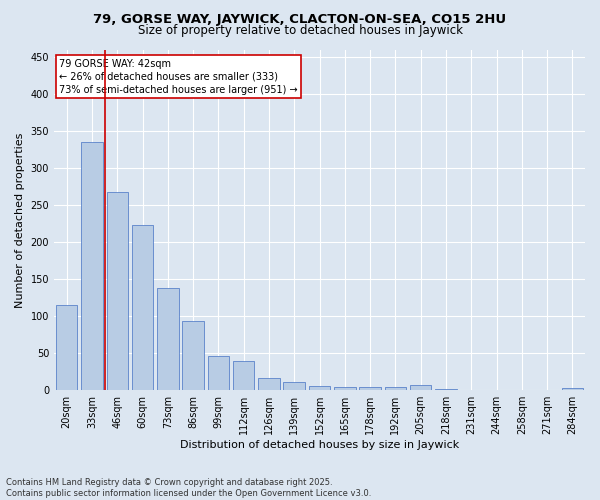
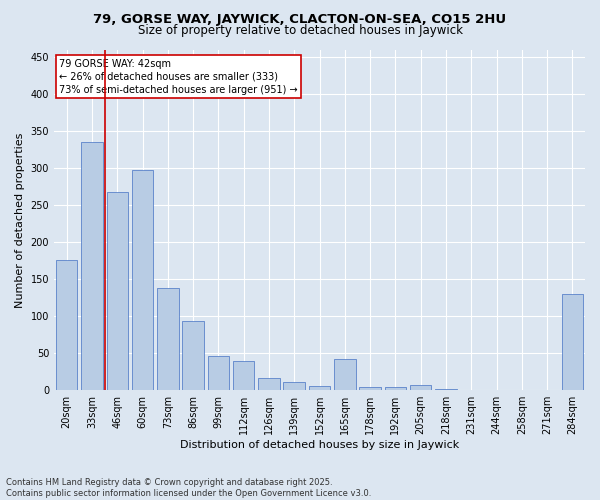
20sqm: 115 -> 176
60sqm: 223 -> 298
165sqm: 5 -> 42
284sqm: 3 -> 130
